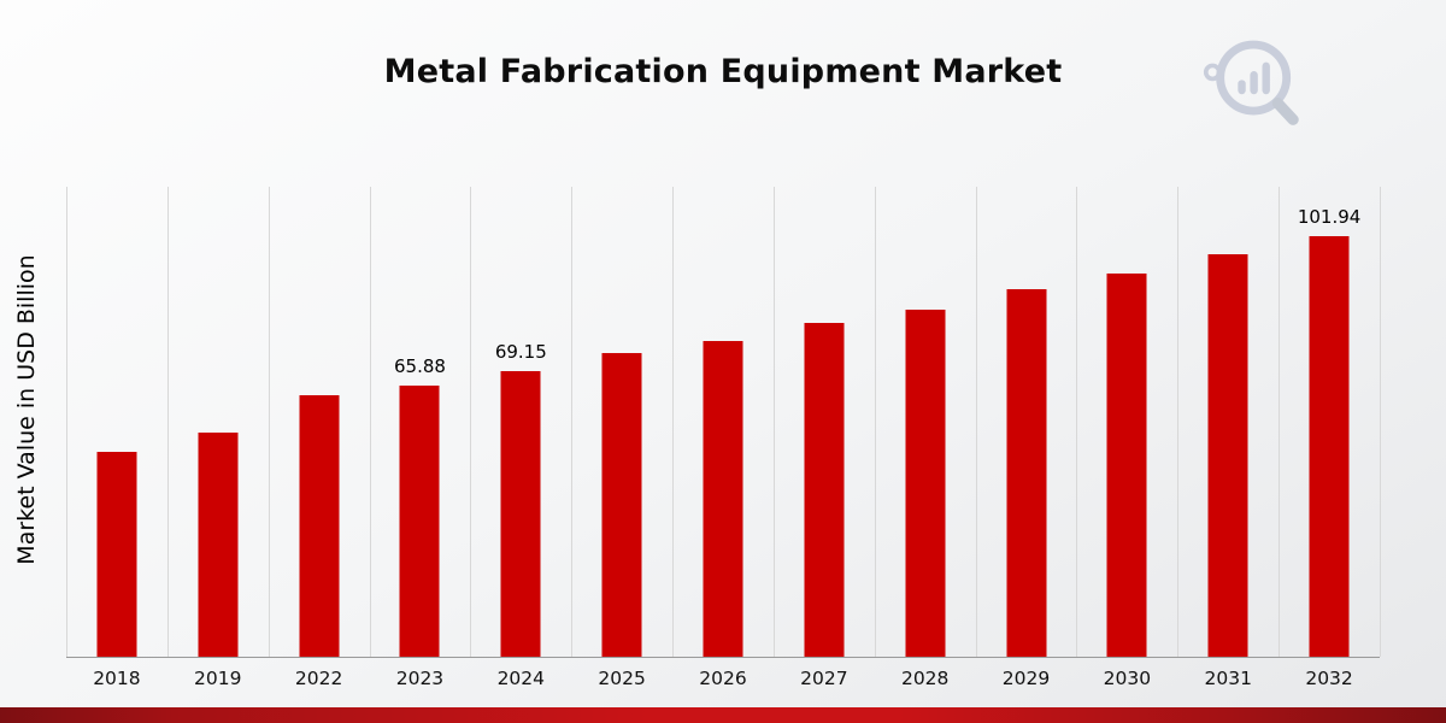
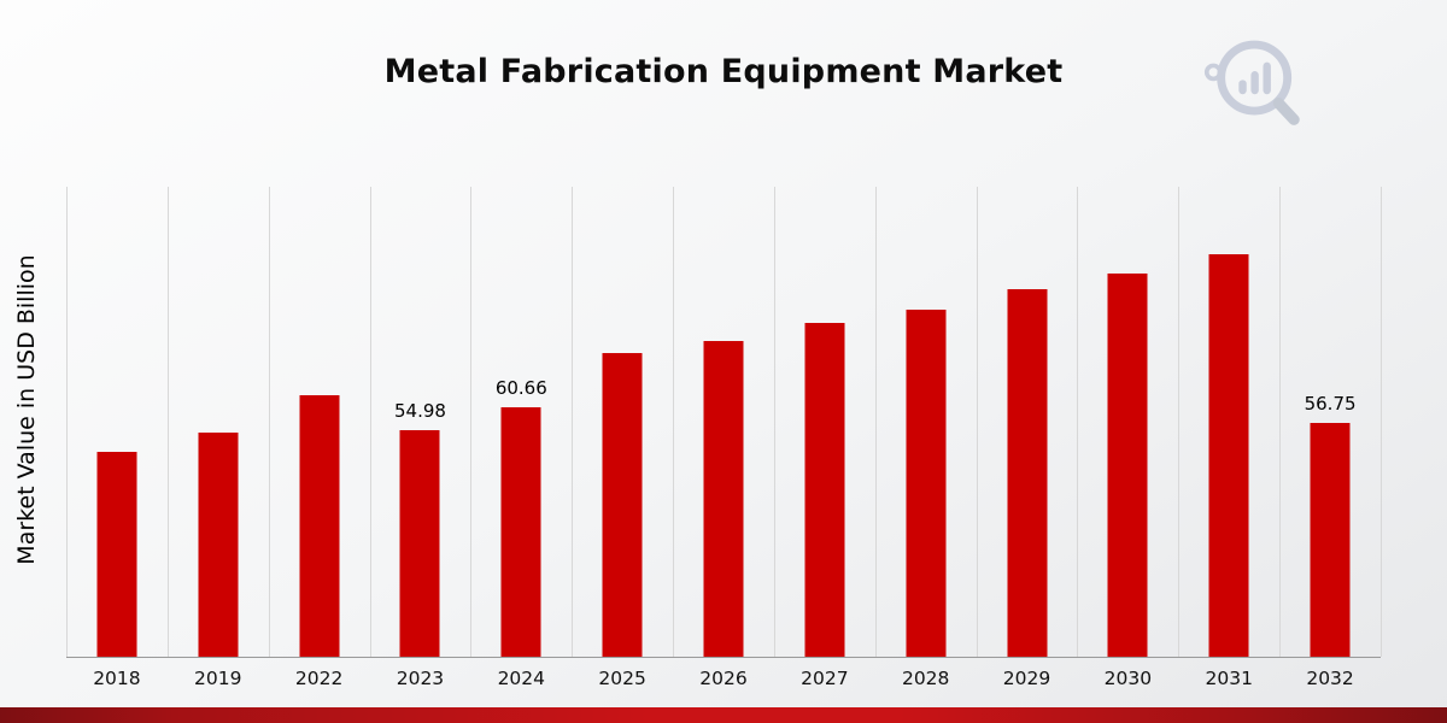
2023: 65.88 -> 54.98
2024: 69.15 -> 60.66
2032: 101.94 -> 56.75
